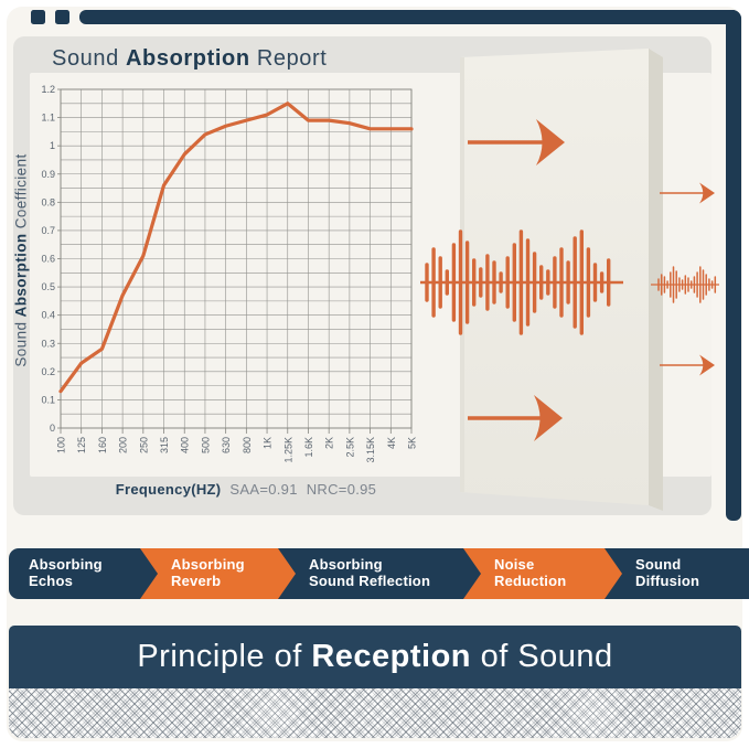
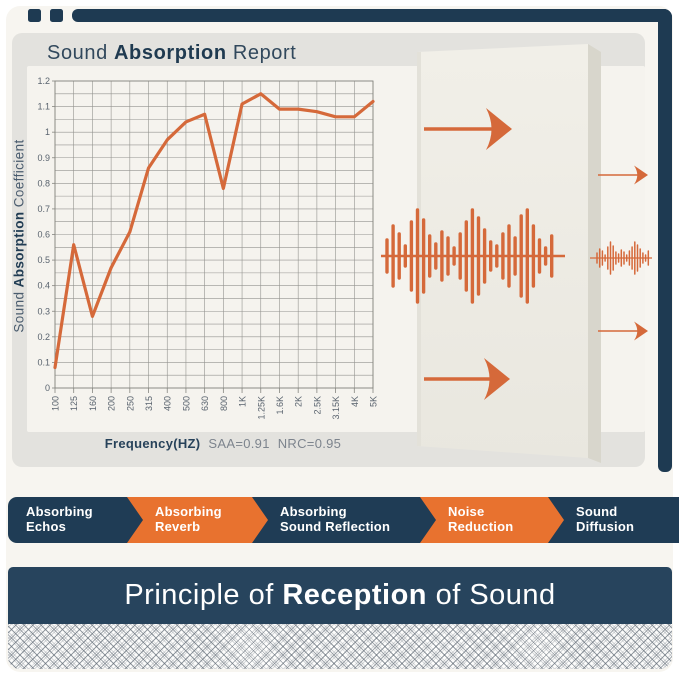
100: 0.13 -> 0.08
125: 0.23 -> 0.56
800: 1.09 -> 0.78
5K: 1.06 -> 1.12
